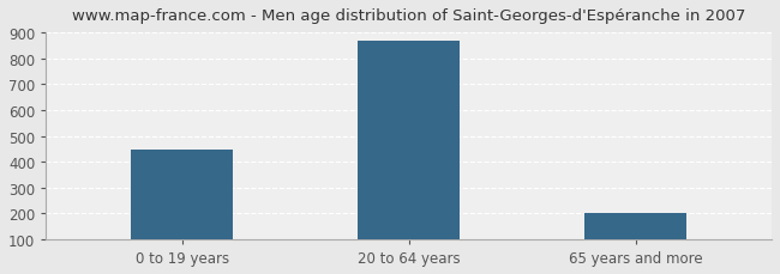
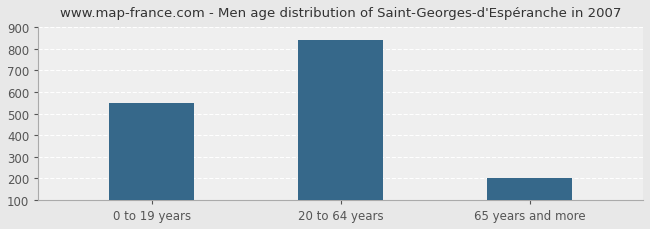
0 to 19 years: 449 -> 550
20 to 64 years: 869 -> 840
